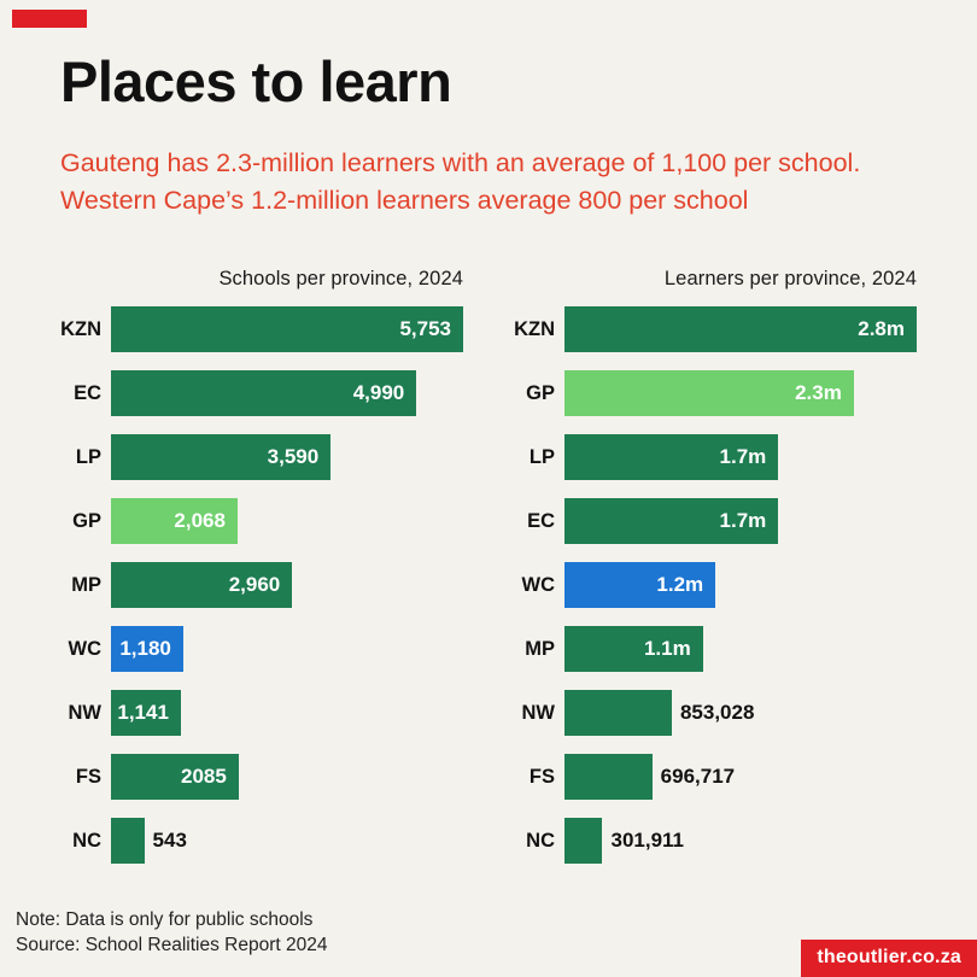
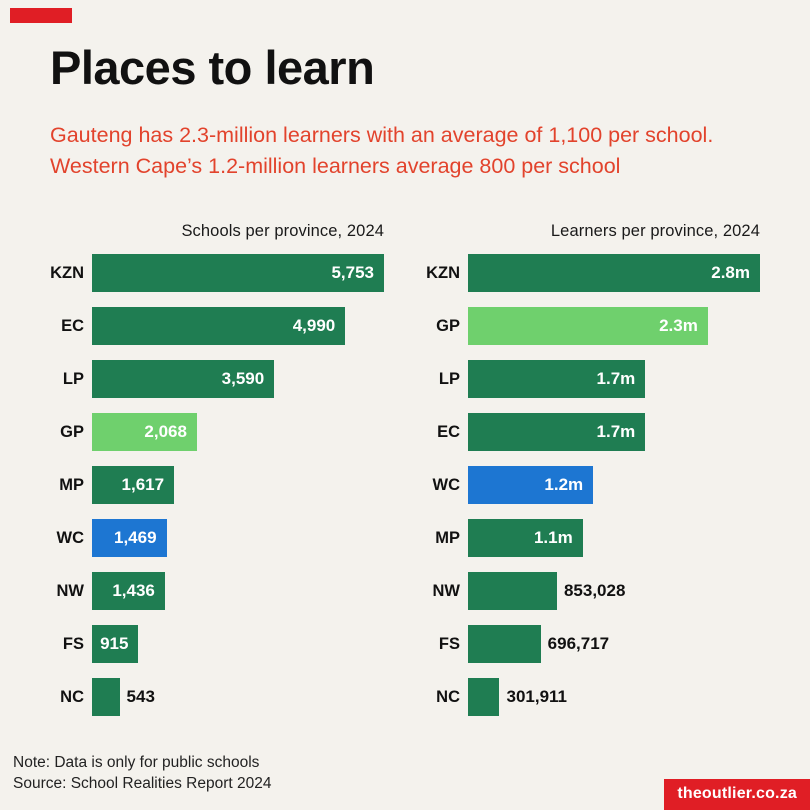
Schools per province, 2024/MP: 2,960 -> 1,617
Schools per province, 2024/WC: 1,180 -> 1,469
Schools per province, 2024/NW: 1,141 -> 1,436
Schools per province, 2024/FS: 2085 -> 915
